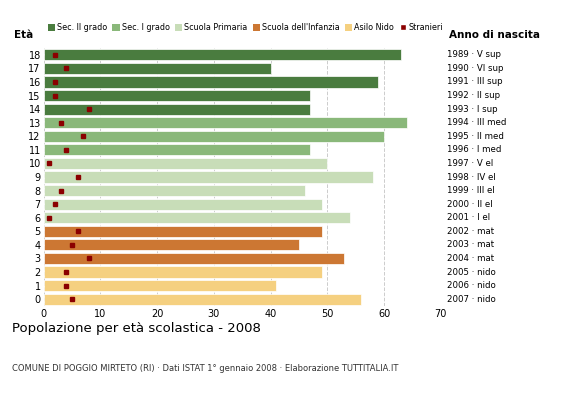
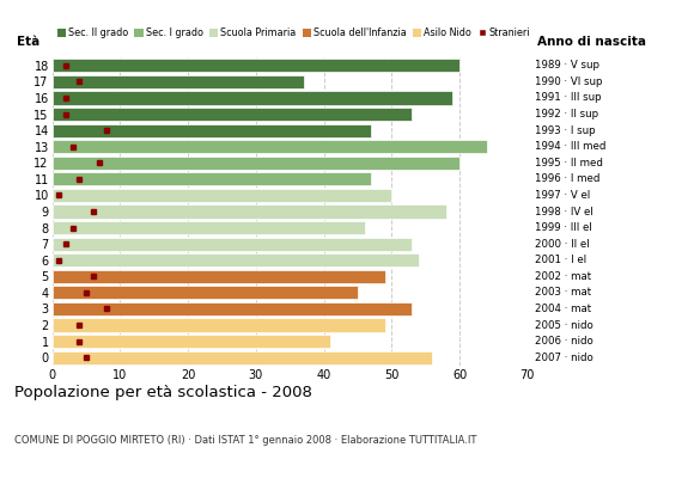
18: 63 -> 60
17: 40 -> 37
15: 47 -> 53
7: 49 -> 53
